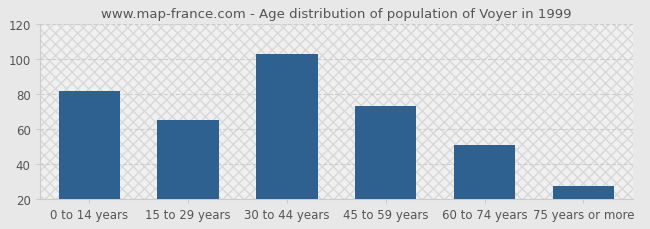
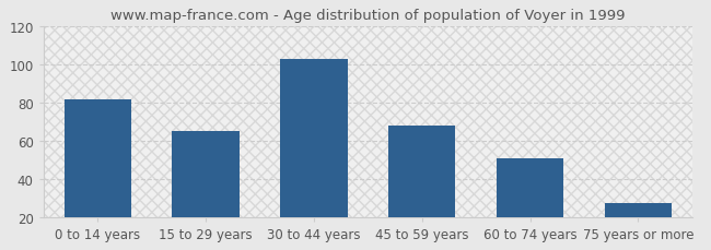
45 to 59 years: 73 -> 68
